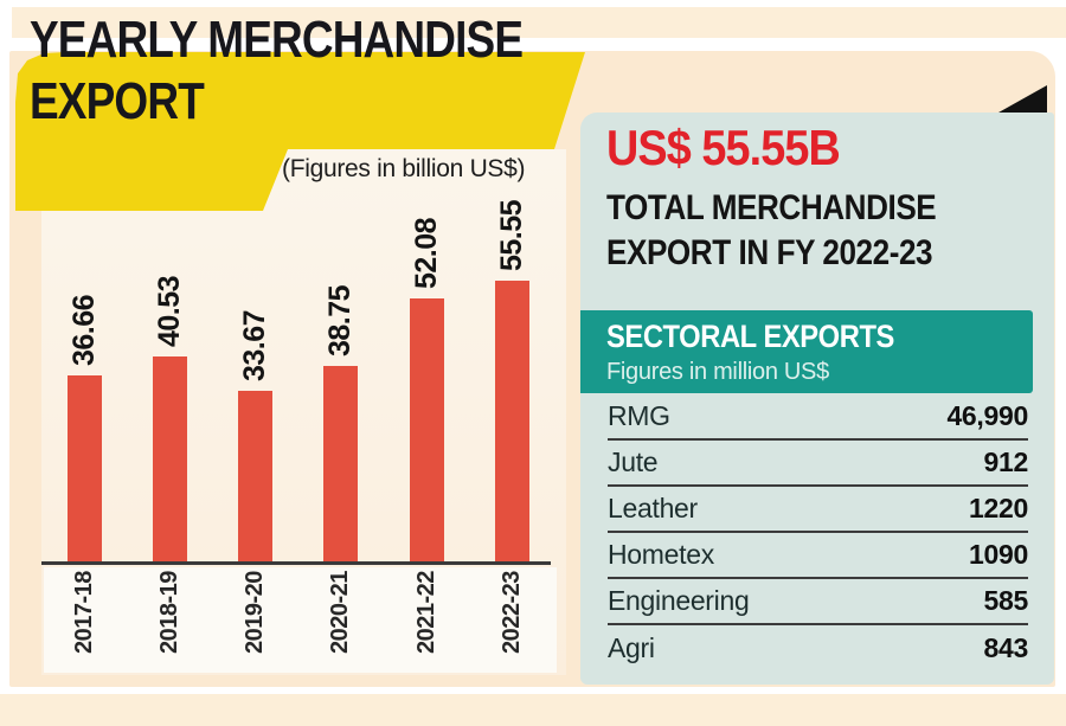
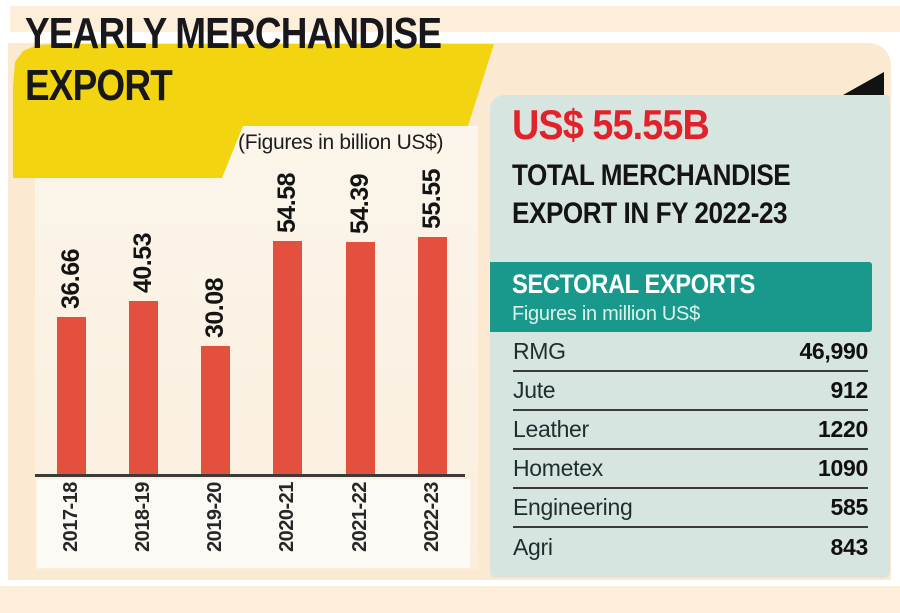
2019-20: 33.67 -> 30.08
2020-21: 38.75 -> 54.58
2021-22: 52.08 -> 54.39
